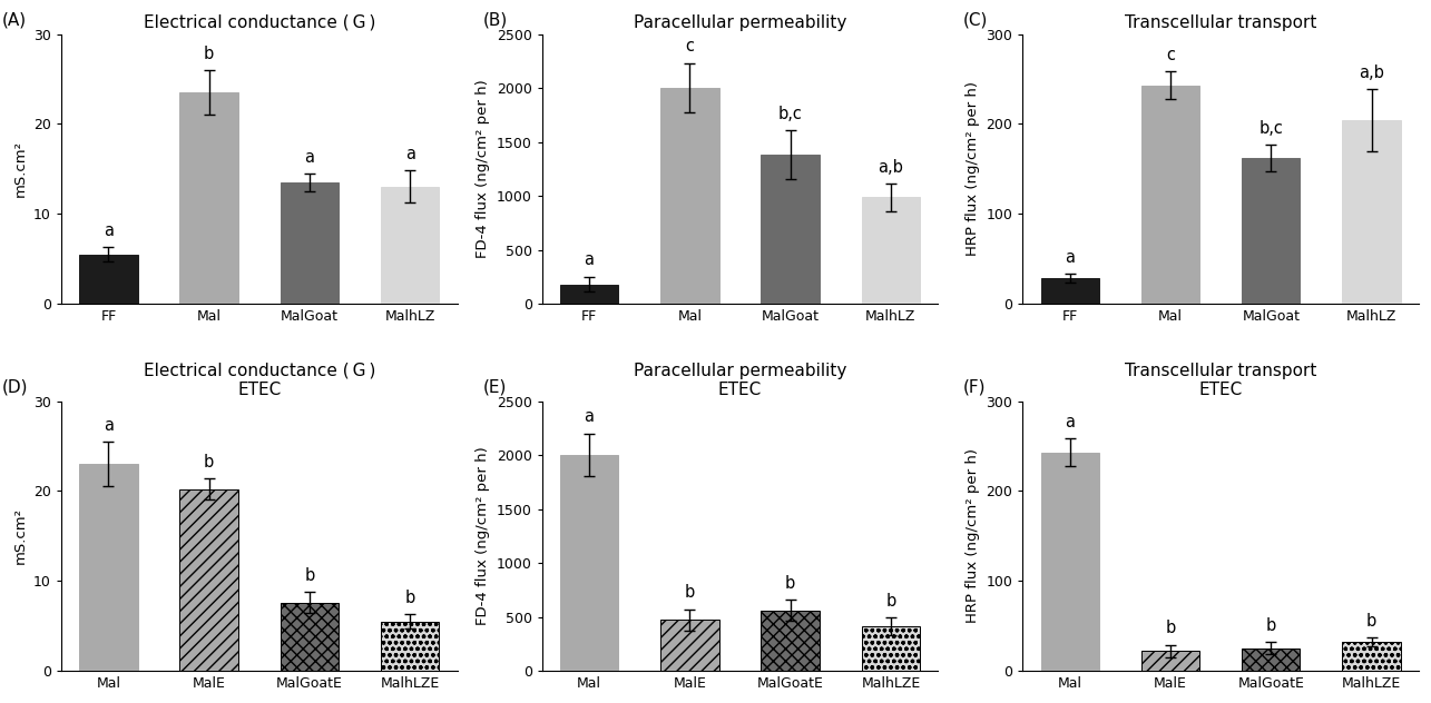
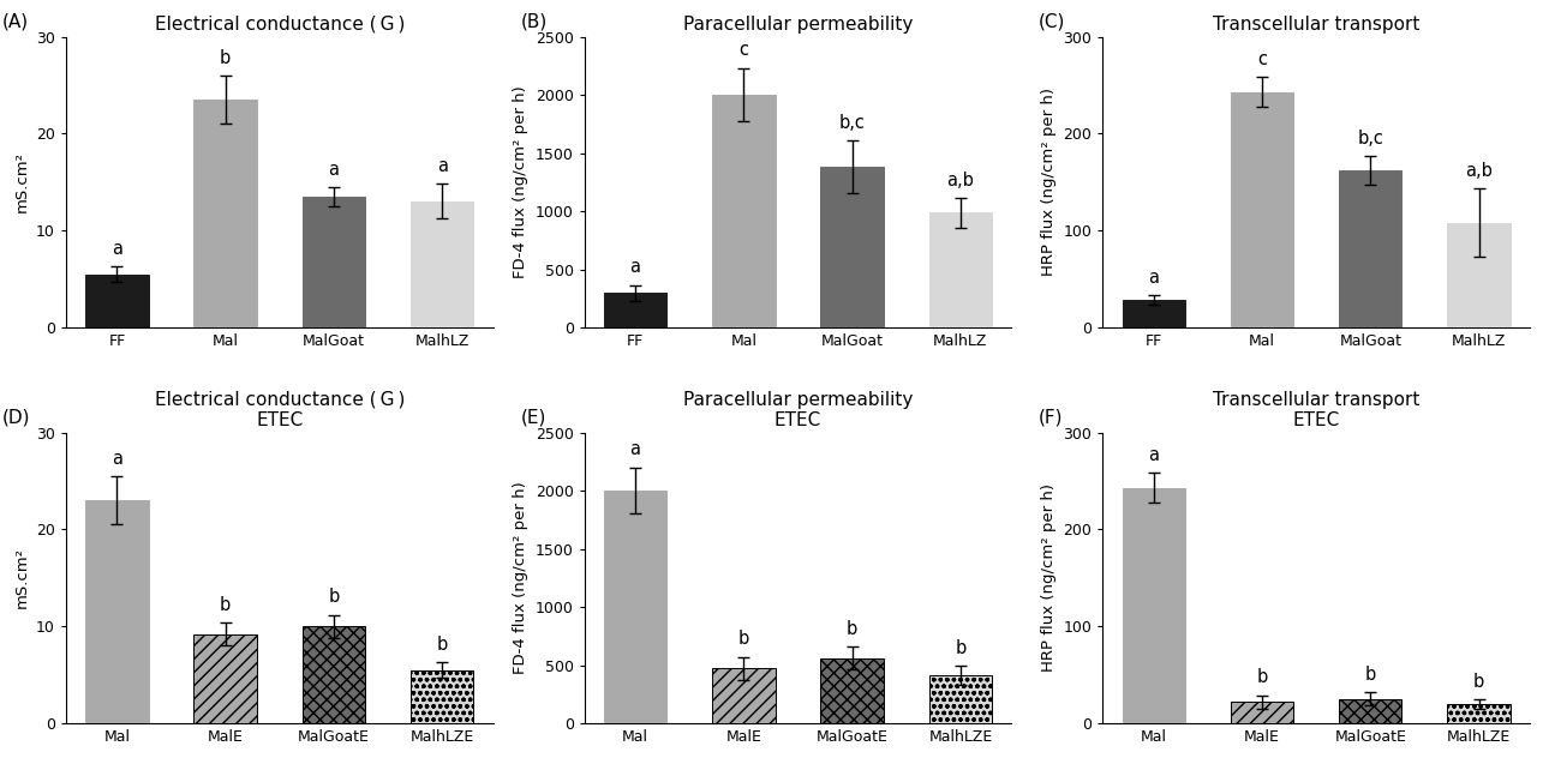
Paracellular permeability/FF: 180 -> 300
Transcellular transport/MalhLZ: 204 -> 108
Electrical conductance ( G ) ETEC/MalE: 20.2 -> 9.2
Electrical conductance ( G ) ETEC/MalGoatE: 7.6 -> 10.0
Transcellular transport ETEC/MalhLZE: 32 -> 20
